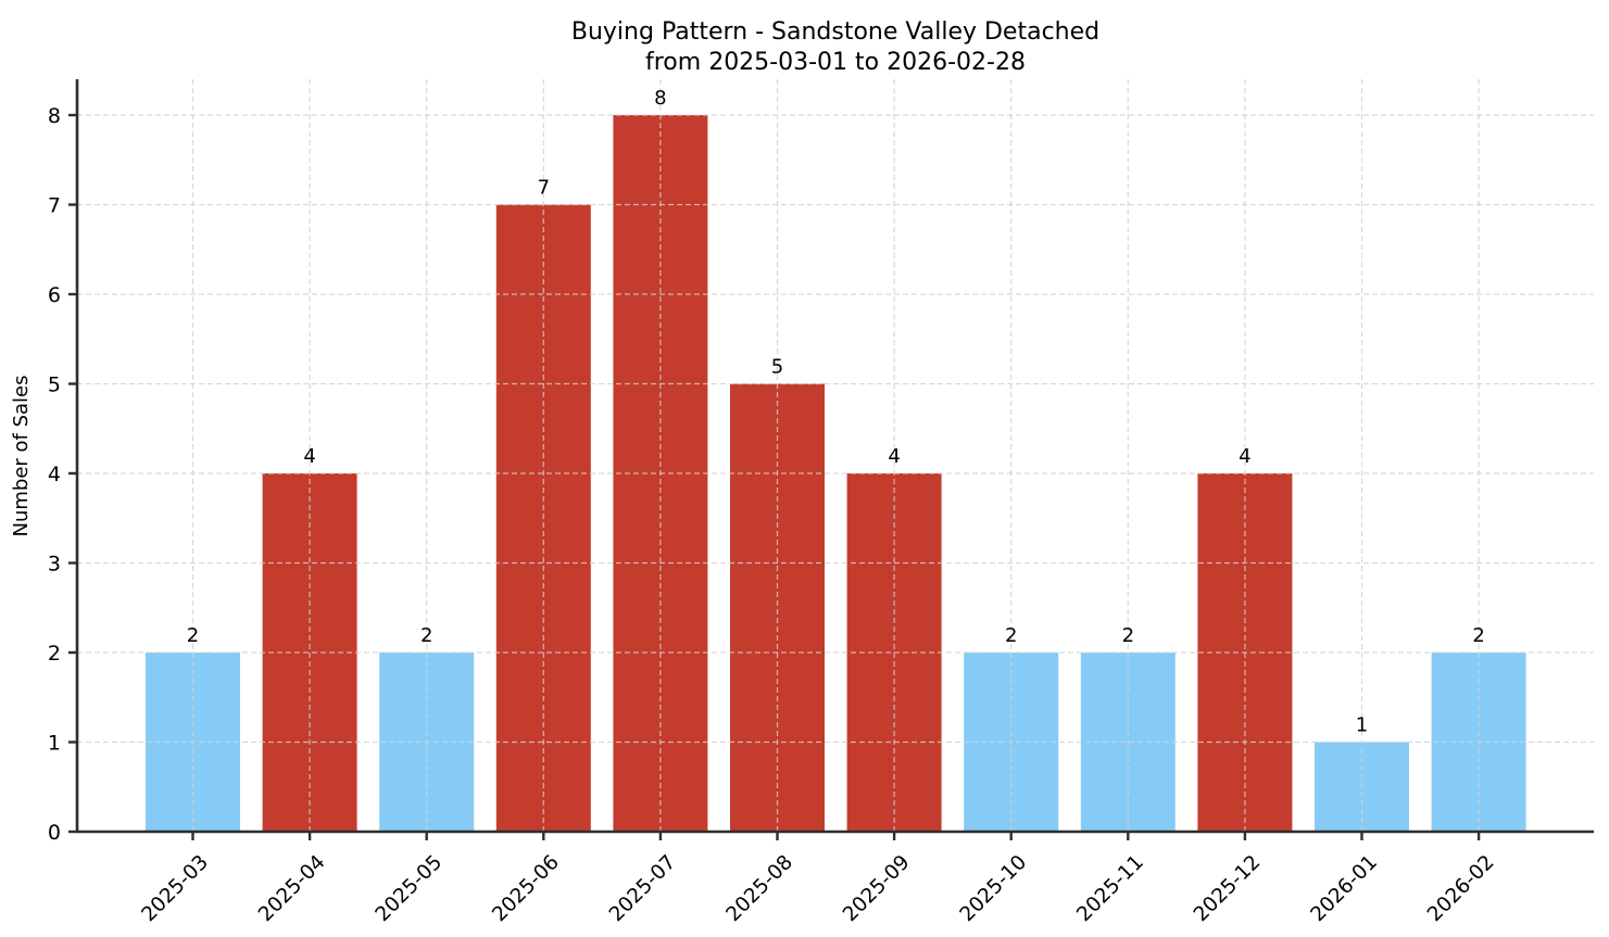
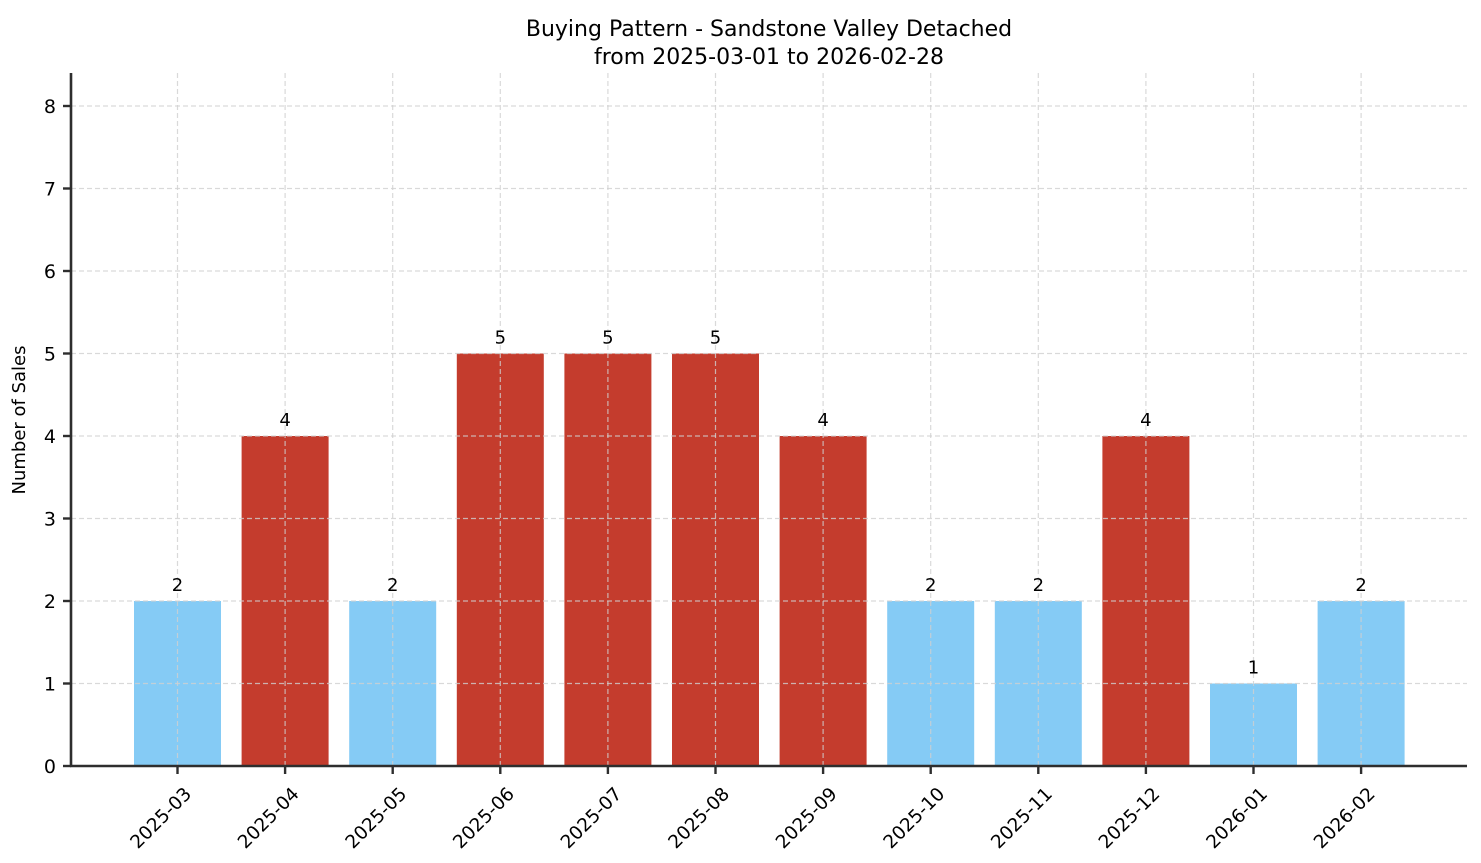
2025-06: 7 -> 5
2025-07: 8 -> 5
